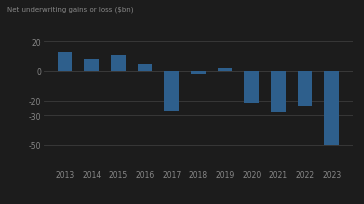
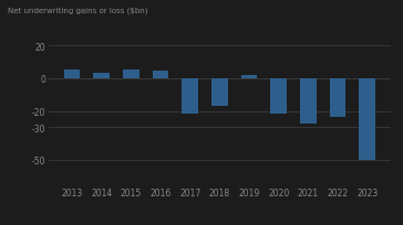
2013: 13 -> 6
2014: 8 -> 4
2015: 11 -> 6
2017: -27 -> -22
2018: -2 -> -17
